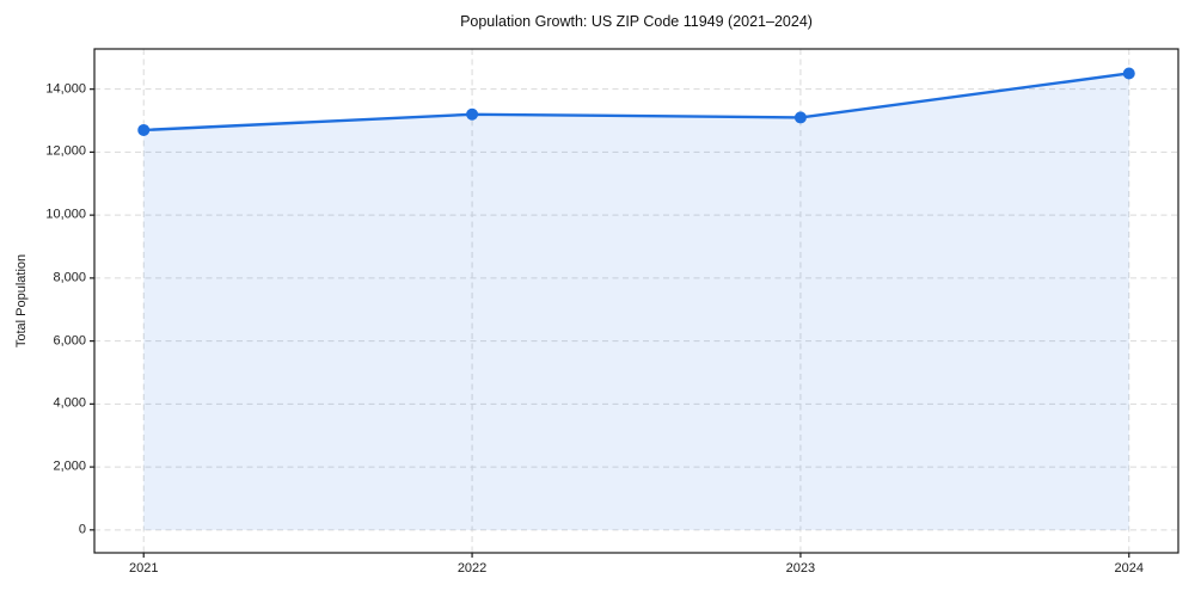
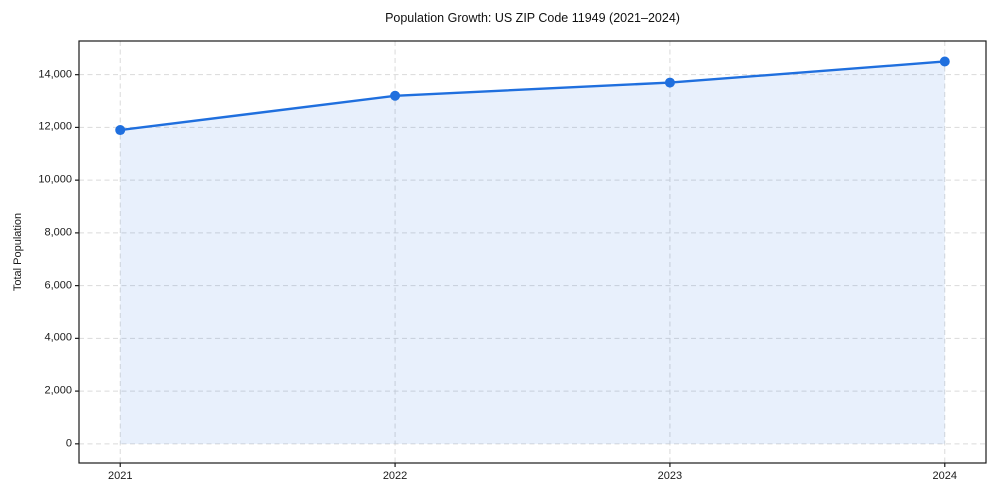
2021: 12700 -> 11900
2023: 13100 -> 13700
